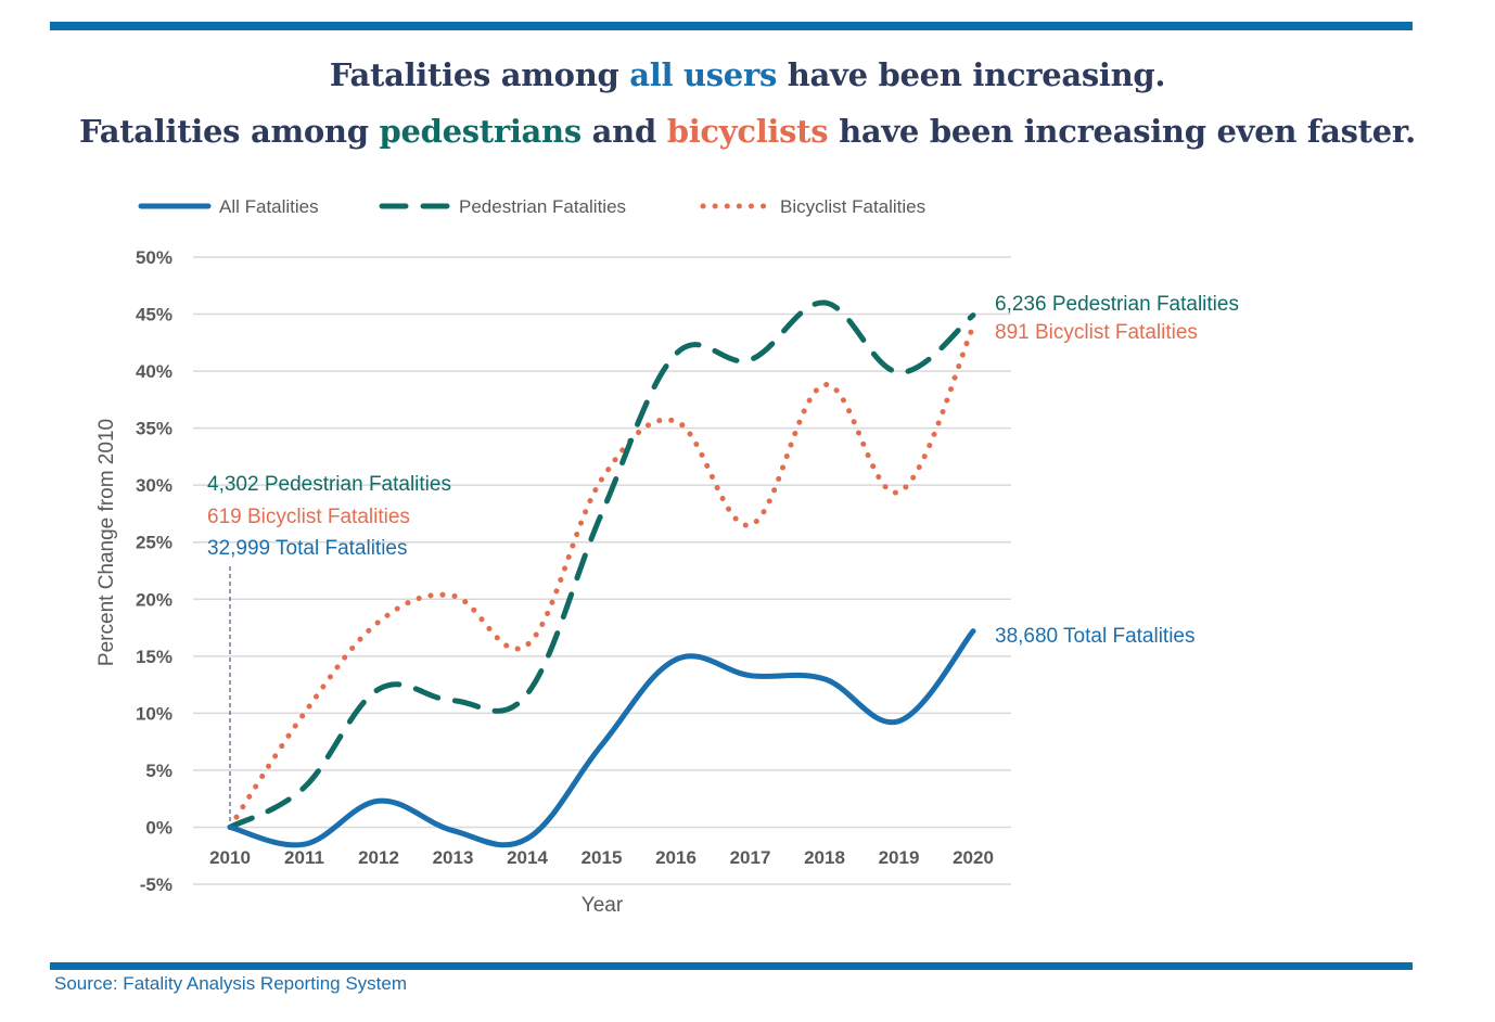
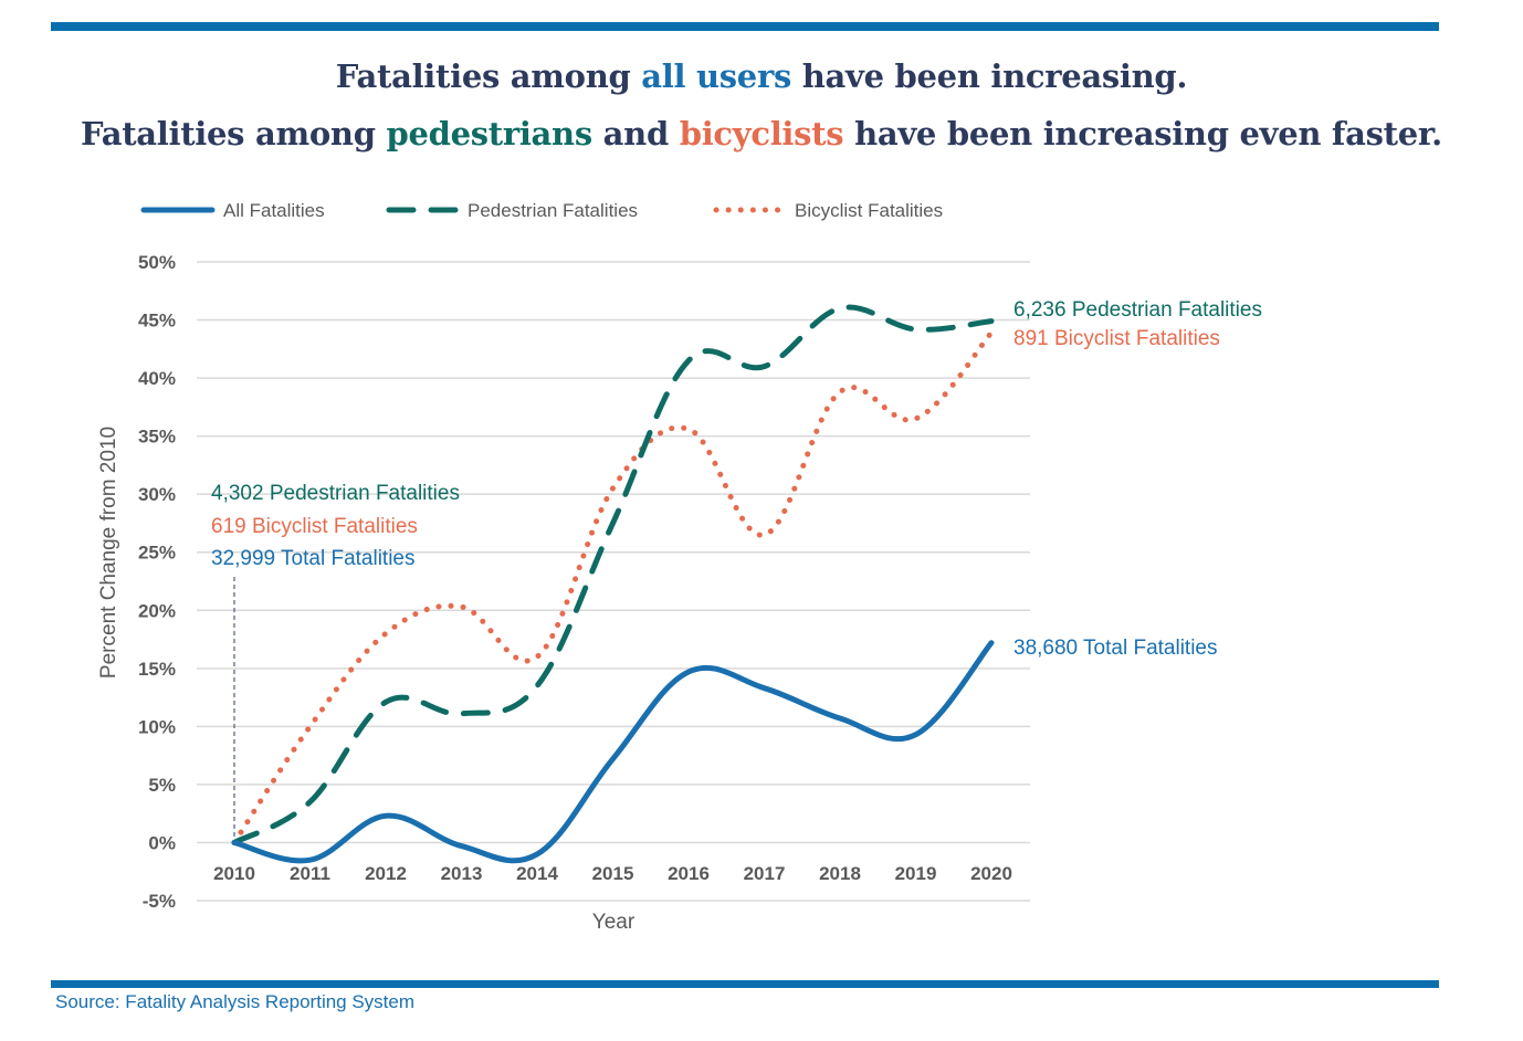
Pedestrian Fatalities/2014: 11.7% -> 13.5%
All Fatalities/2018: 13.0% -> 10.7%
Pedestrian Fatalities/2019: 39.9% -> 44.2%
Bicyclist Fatalities/2019: 29.4% -> 36.5%
